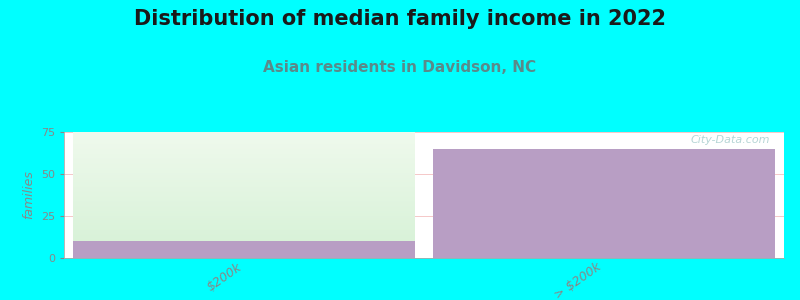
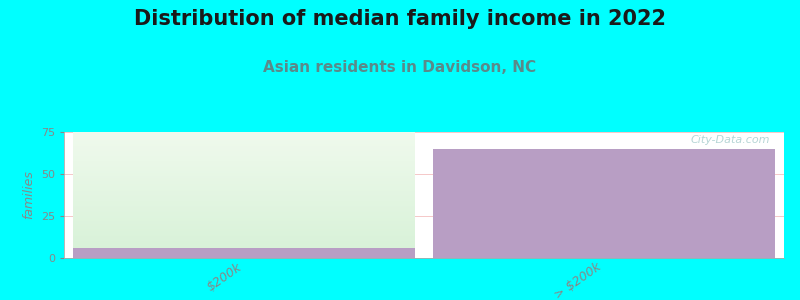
$200k: 10 -> 6
